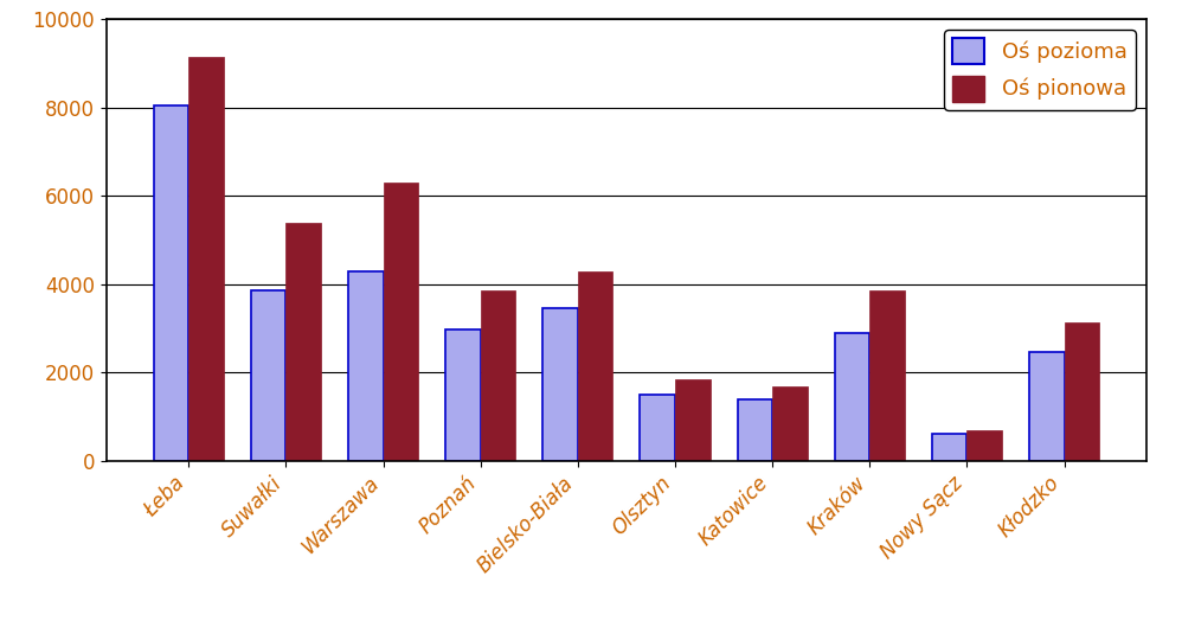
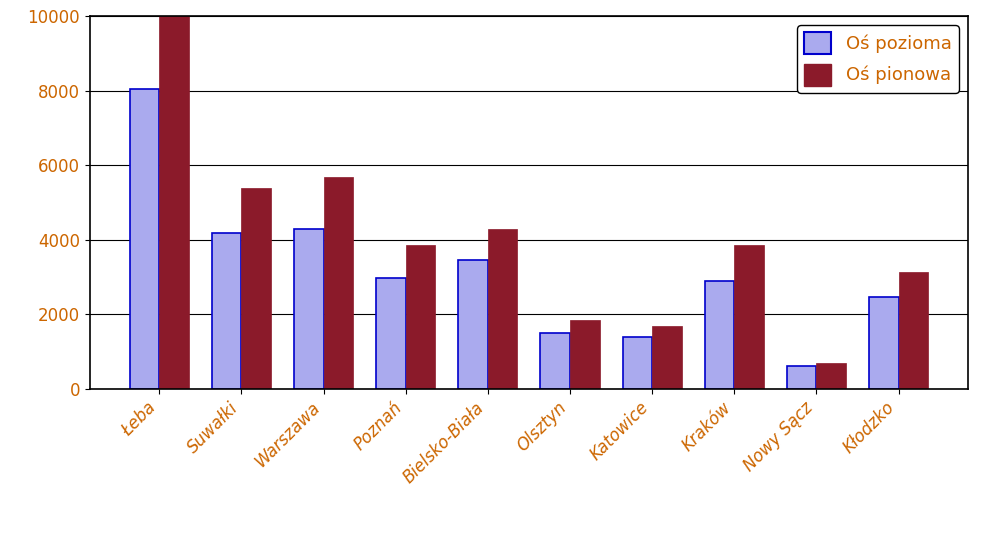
Oś pionowa/Łeba: 9150 -> 10000
Oś pozioma/Suwałki: 3850 -> 4180
Oś pionowa/Warszawa: 6300 -> 5680
